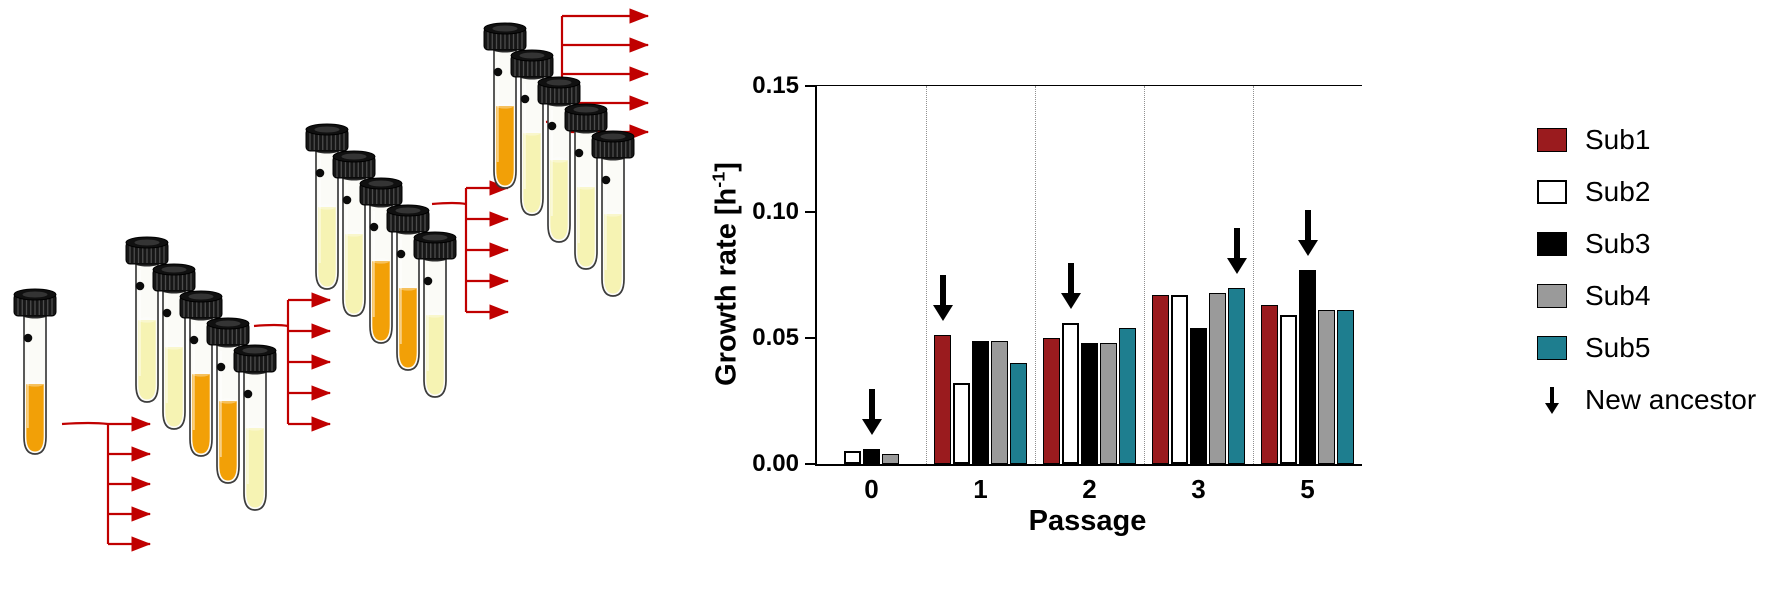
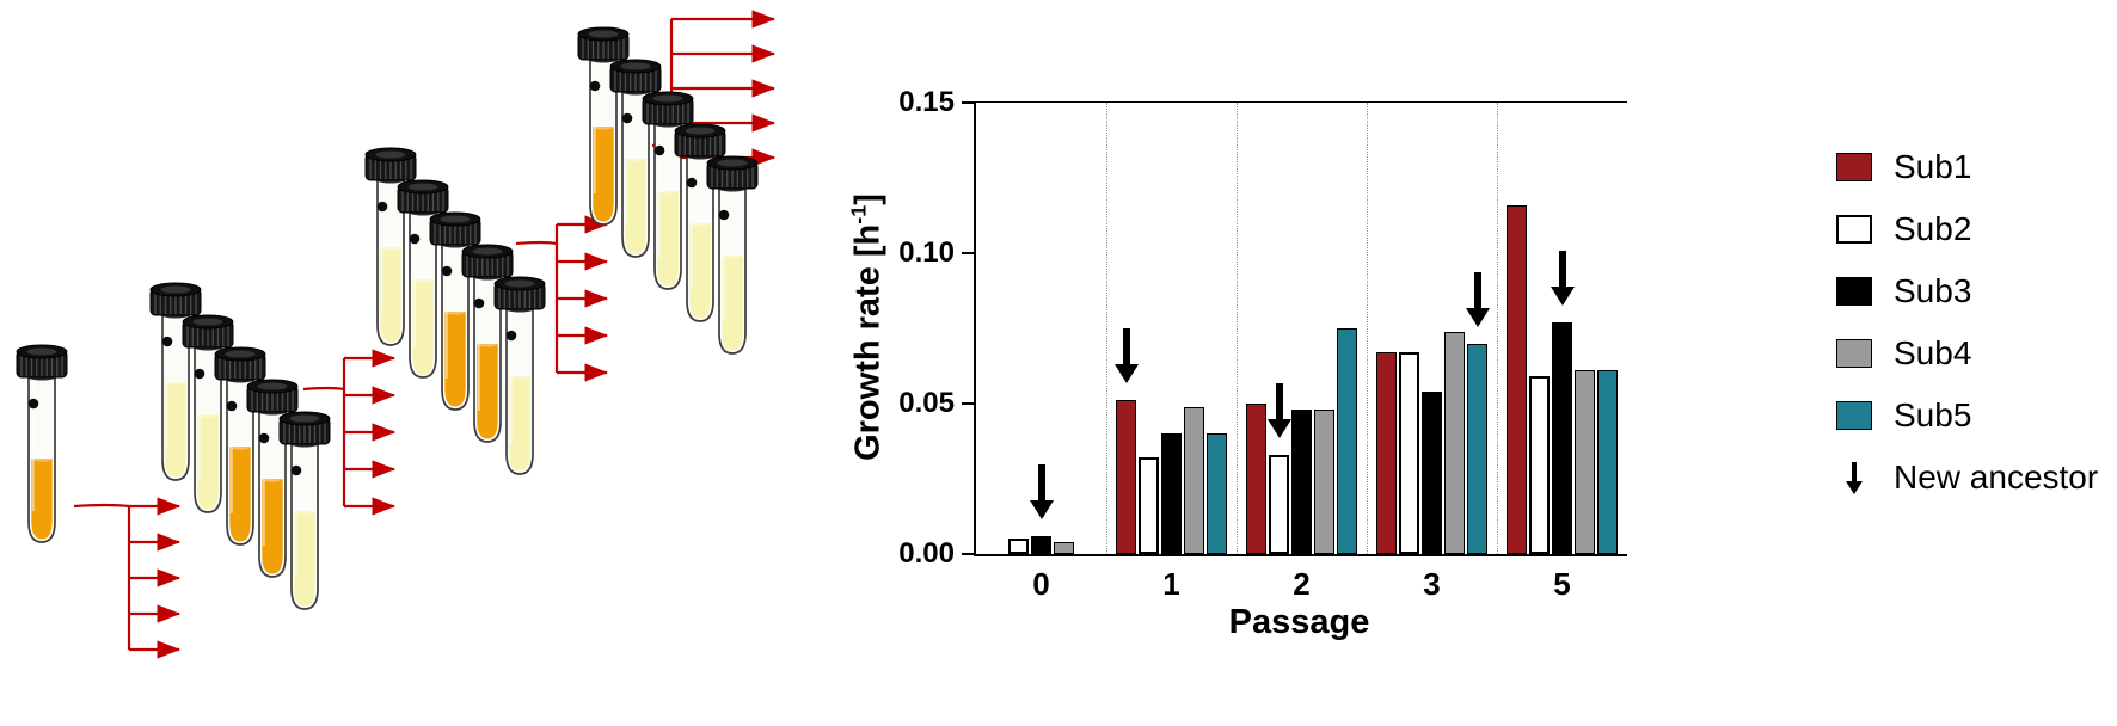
Sub3/1: 0.049 -> 0.040
Sub2/2: 0.056 -> 0.033
Sub5/2: 0.054 -> 0.075
Sub4/3: 0.068 -> 0.074
Sub1/5: 0.063 -> 0.116
